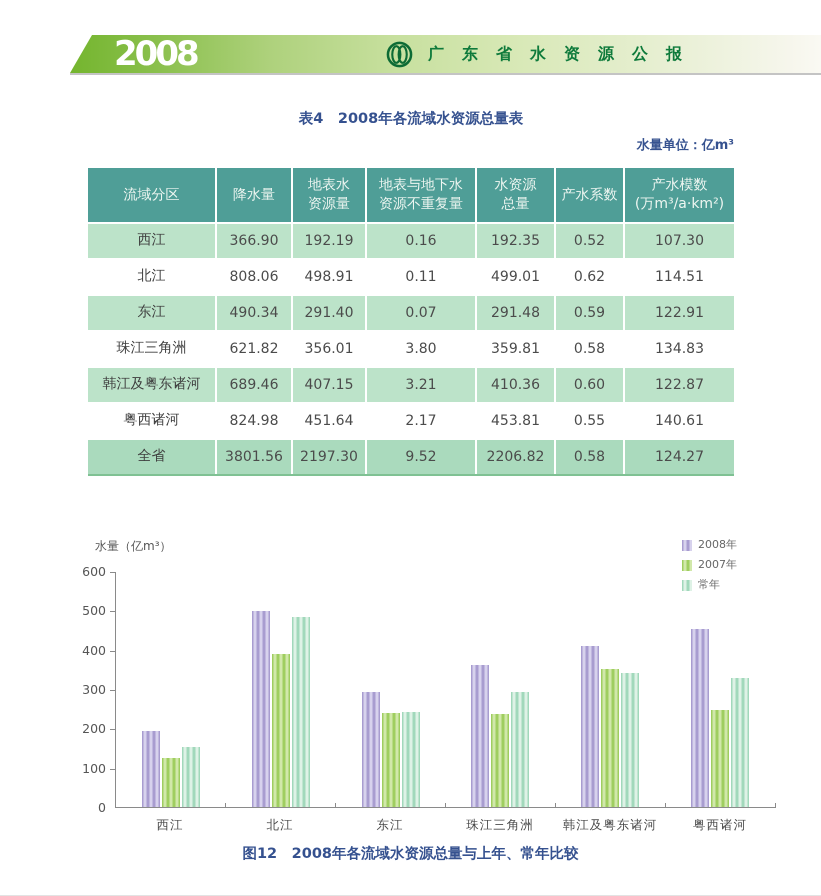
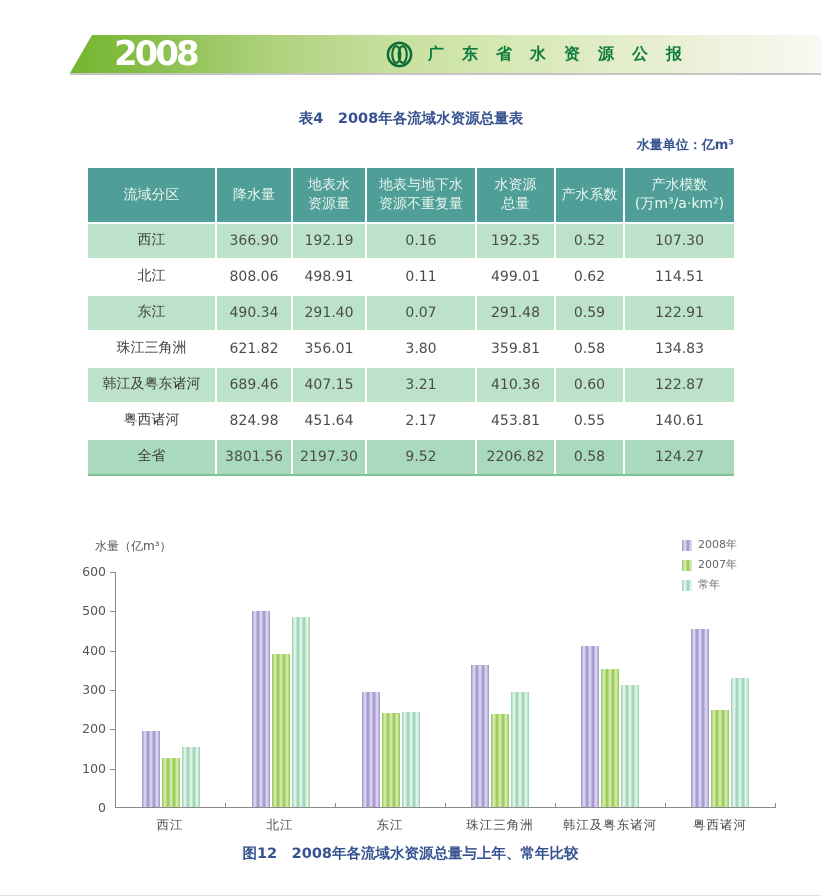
常年/韩江及粤东诸河: 340 -> 310
